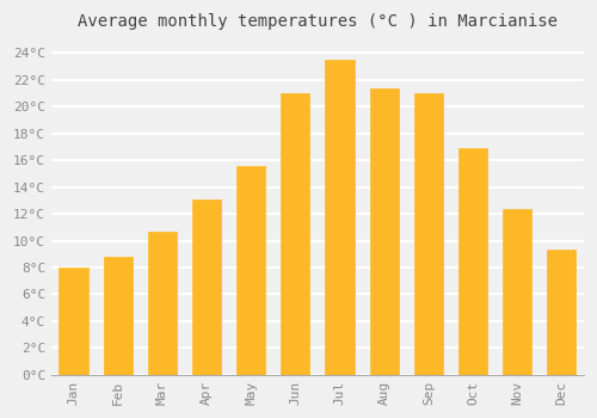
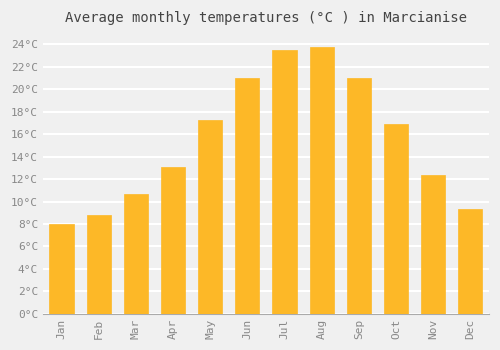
May: 15.6°C -> 17.3°C
Aug: 21.4°C -> 23.8°C
